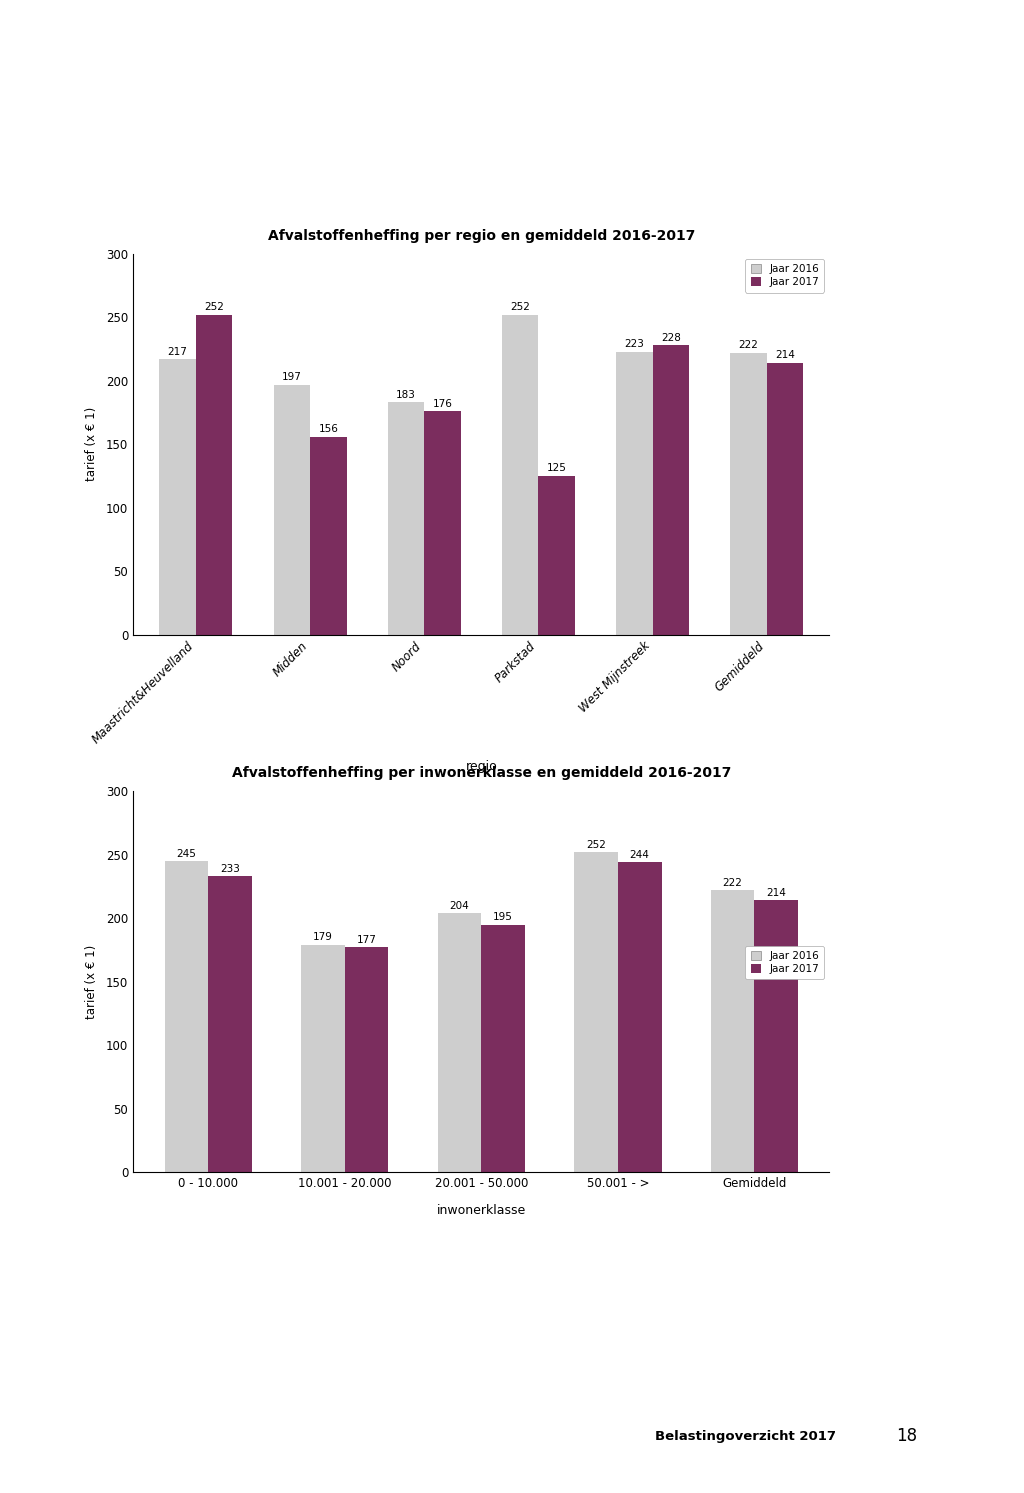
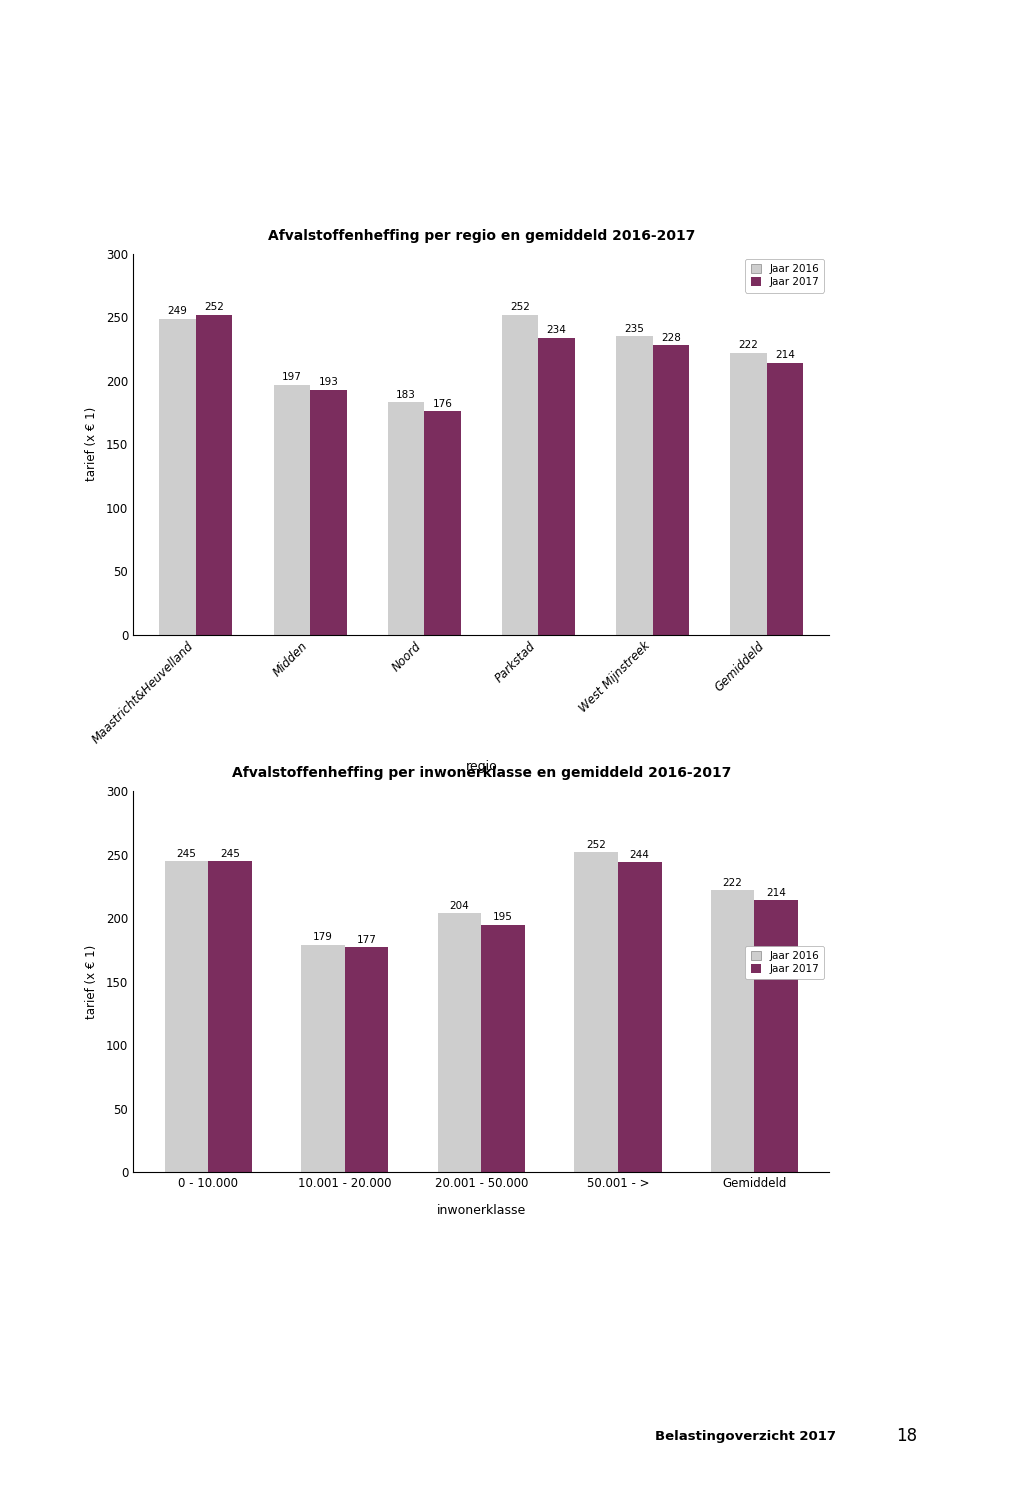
Afvalstoffenheffing per regio en gemiddeld 2016-2017/Jaar 2016/Maastricht&Heuvelland: 217 -> 249
Afvalstoffenheffing per regio en gemiddeld 2016-2017/Jaar 2017/Midden: 156 -> 193
Afvalstoffenheffing per regio en gemiddeld 2016-2017/Jaar 2017/Parkstad: 125 -> 234
Afvalstoffenheffing per regio en gemiddeld 2016-2017/Jaar 2016/West Mijnstreek: 223 -> 235
Afvalstoffenheffing per inwonerklasse en gemiddeld 2016-2017/Jaar 2017/0 - 10.000: 233 -> 245
